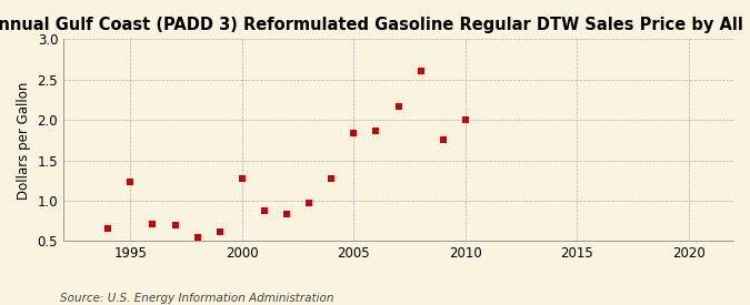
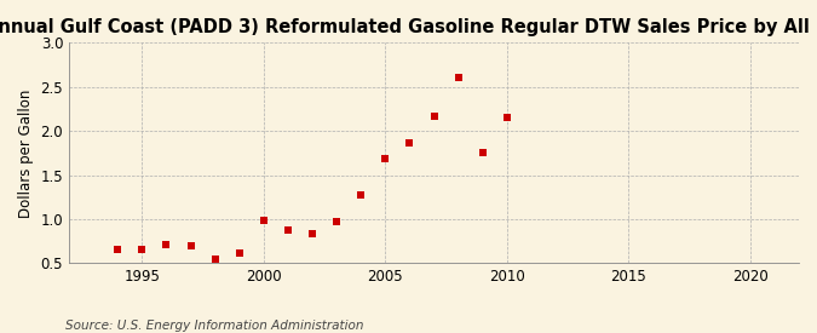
1995: 1.24 -> 0.65
2000: 1.28 -> 0.98
2005: 1.84 -> 1.69
2010: 2.00 -> 2.16
